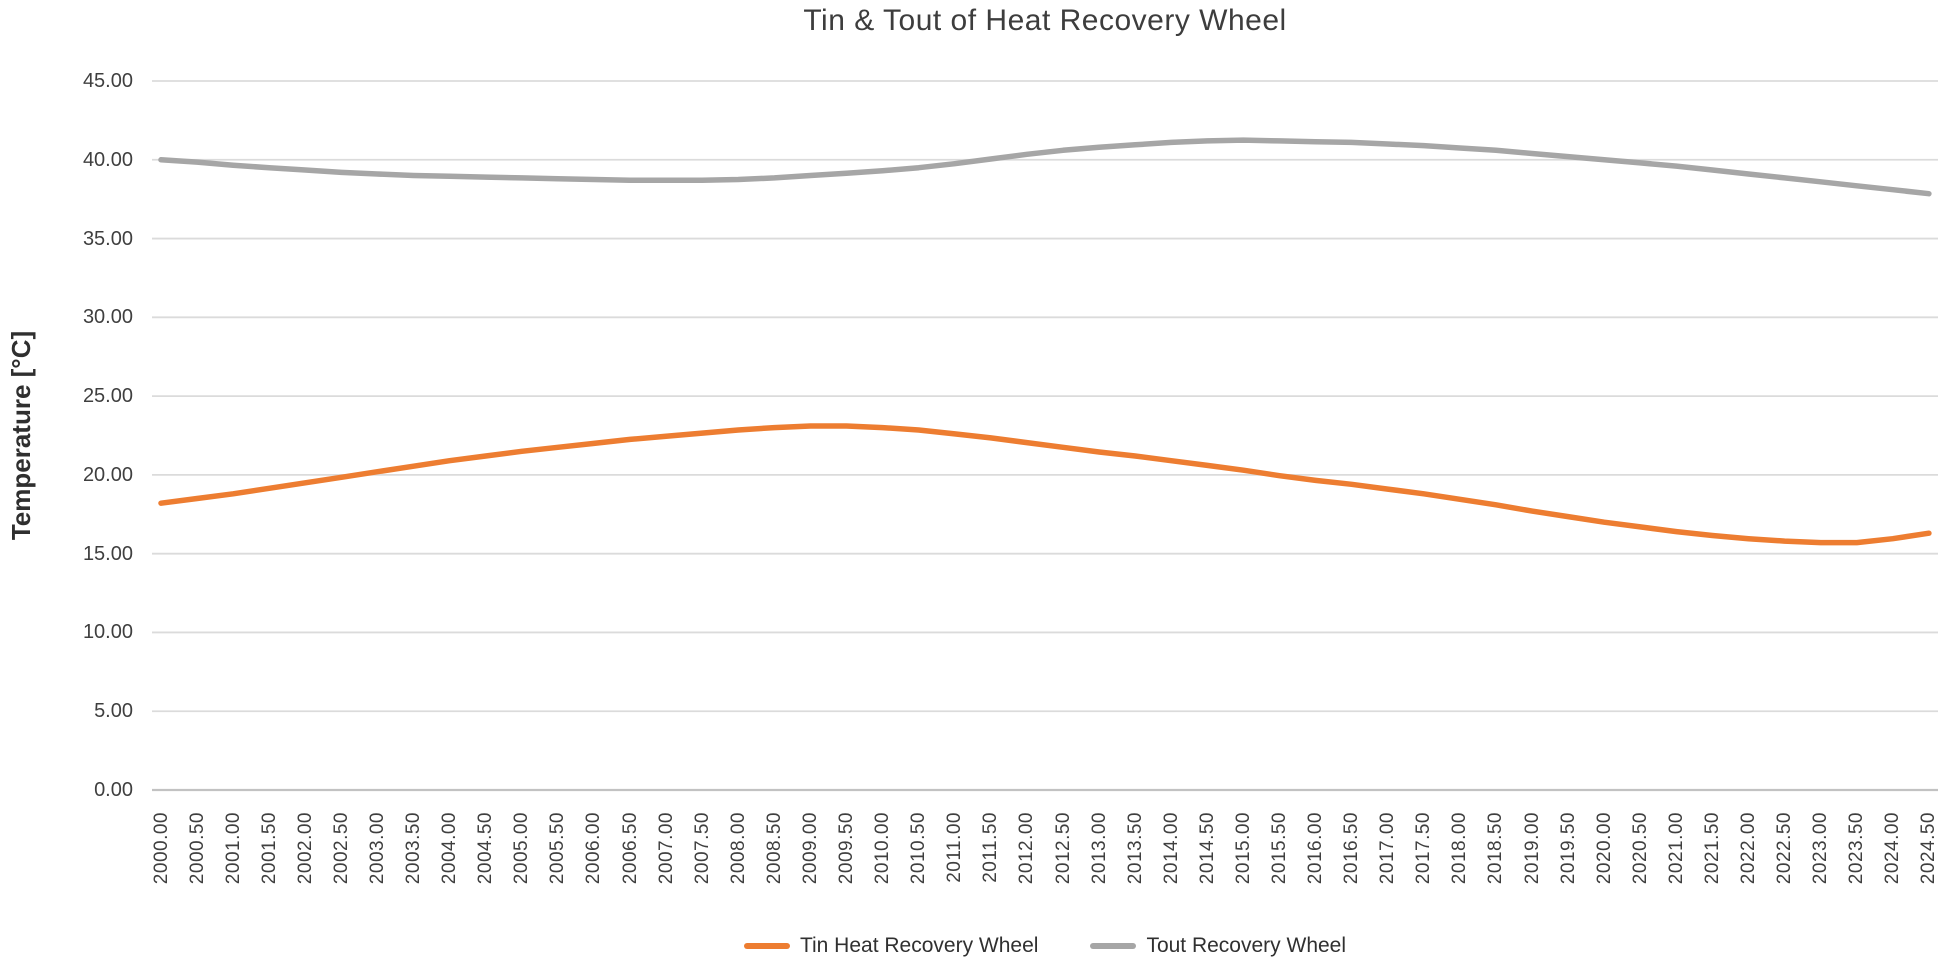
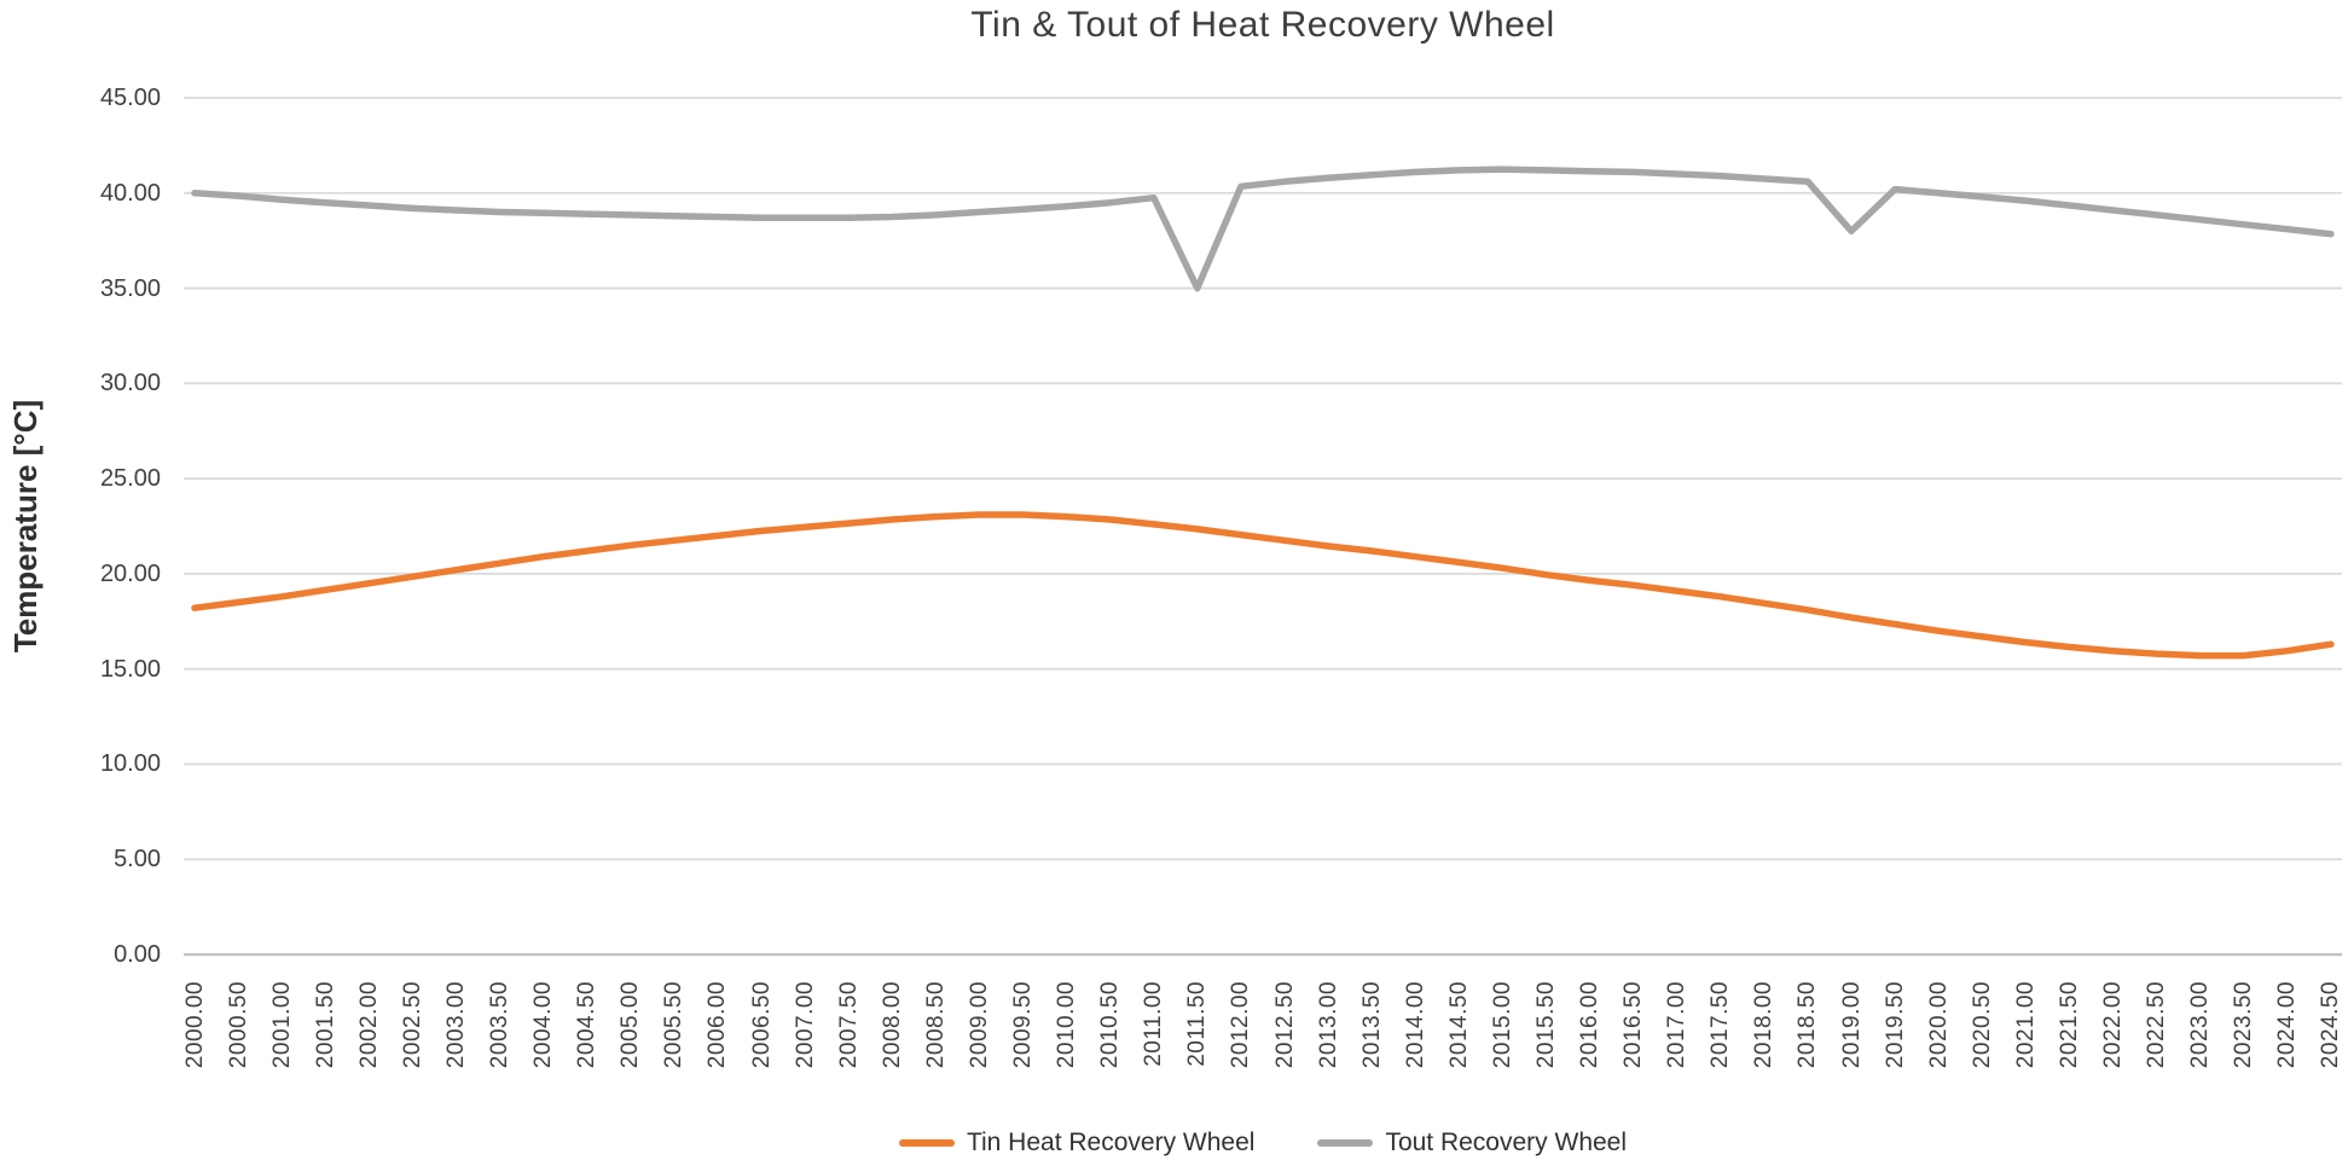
Tout Recovery Wheel/2011.50: 40.0 -> 35.0
Tout Recovery Wheel/2019.00: 40.4 -> 38.0
